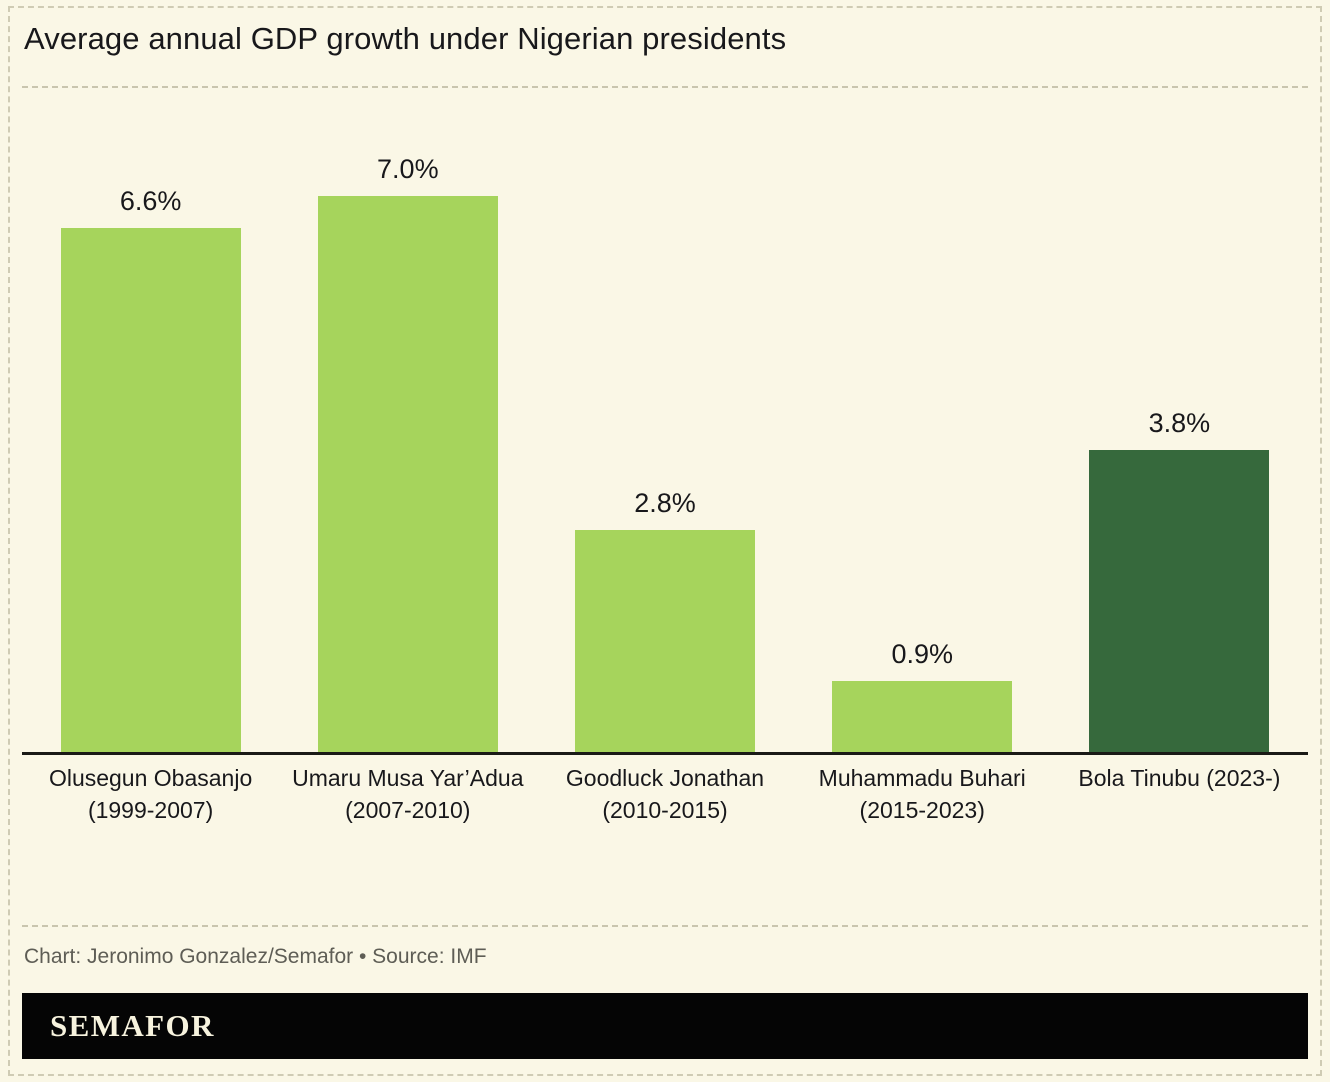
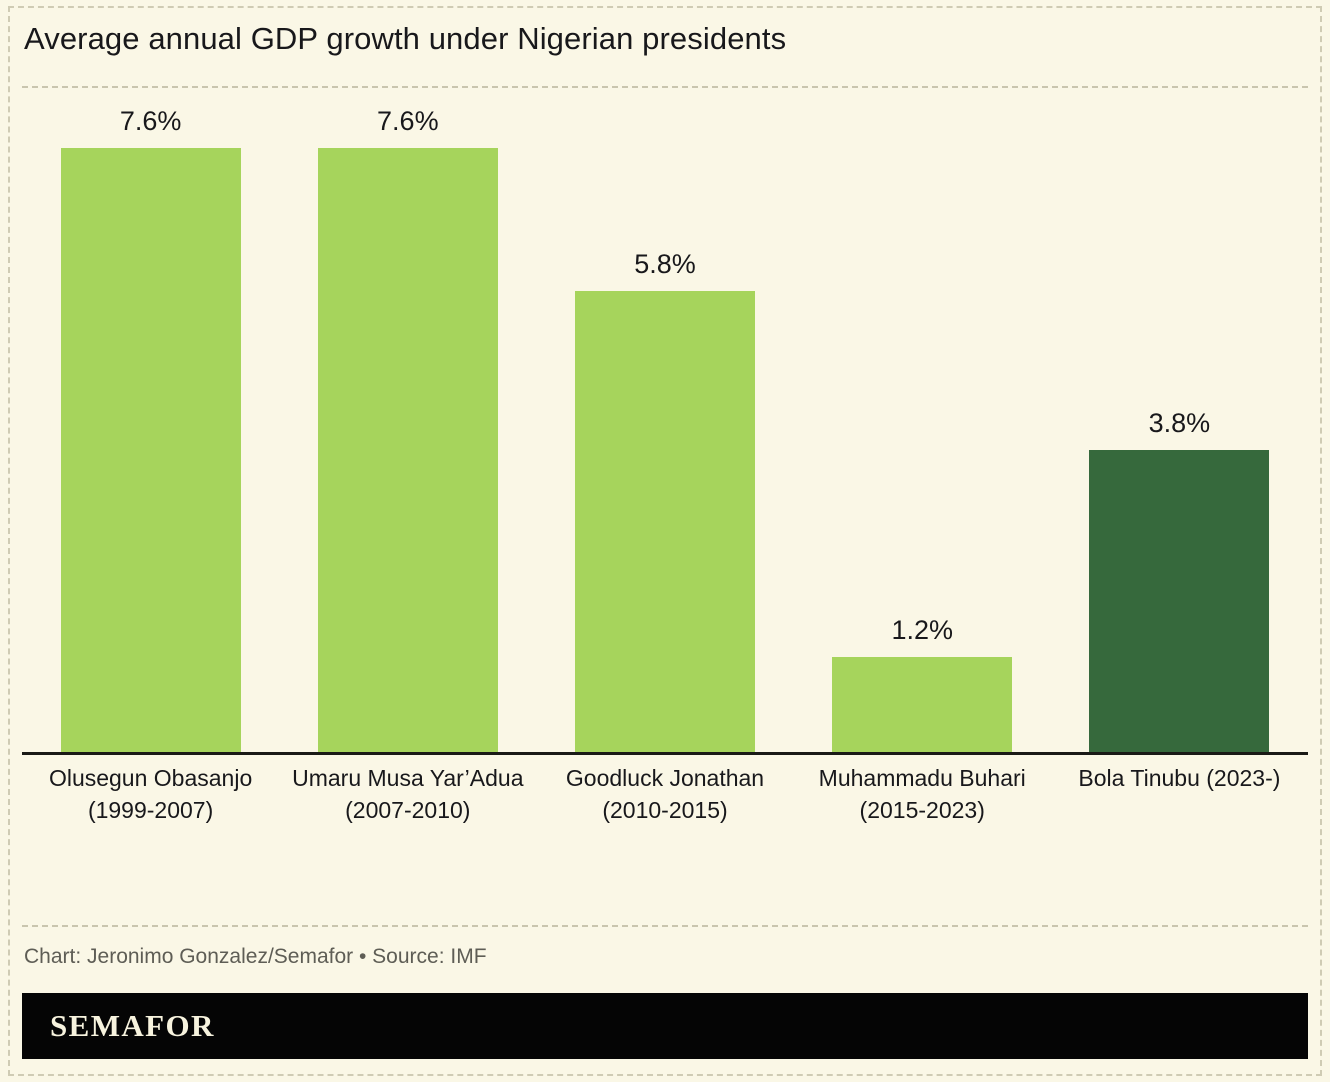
Olusegun Obasanjo (1999-2007): 6.6% -> 7.6%
Umaru Musa Yar’Adua (2007-2010): 7.0% -> 7.6%
Goodluck Jonathan (2010-2015): 2.8% -> 5.8%
Muhammadu Buhari (2015-2023): 0.9% -> 1.2%
